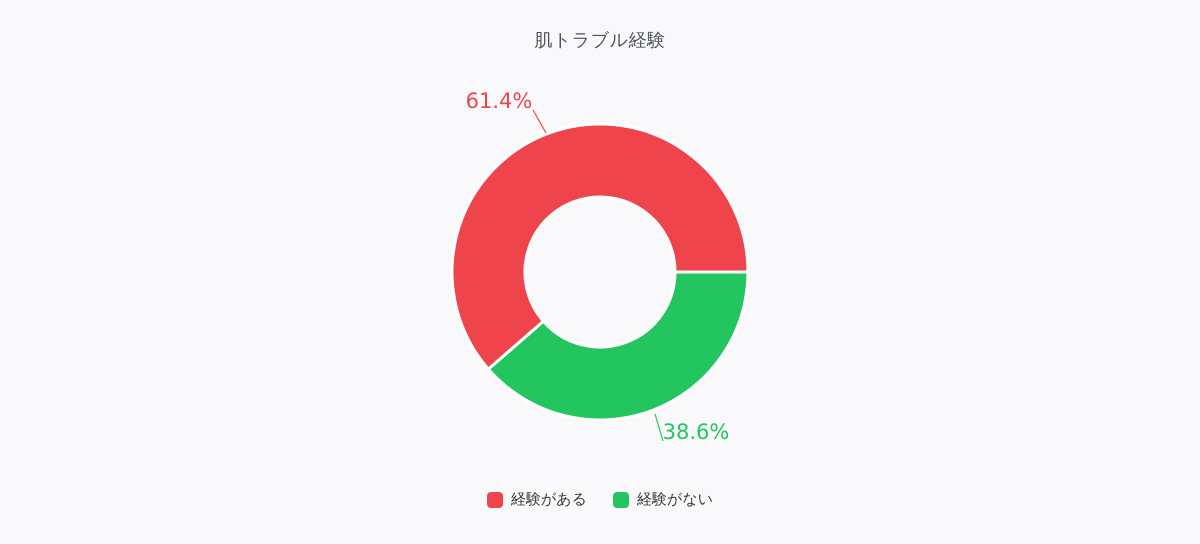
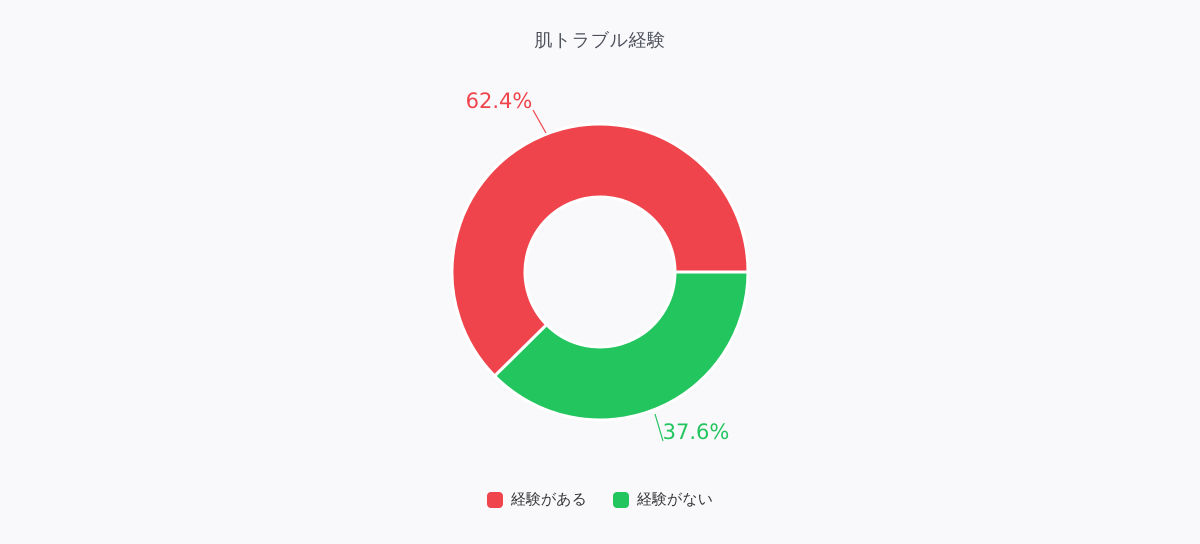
経験がある: 61.4% -> 62.4%
経験がない: 38.6% -> 37.6%
